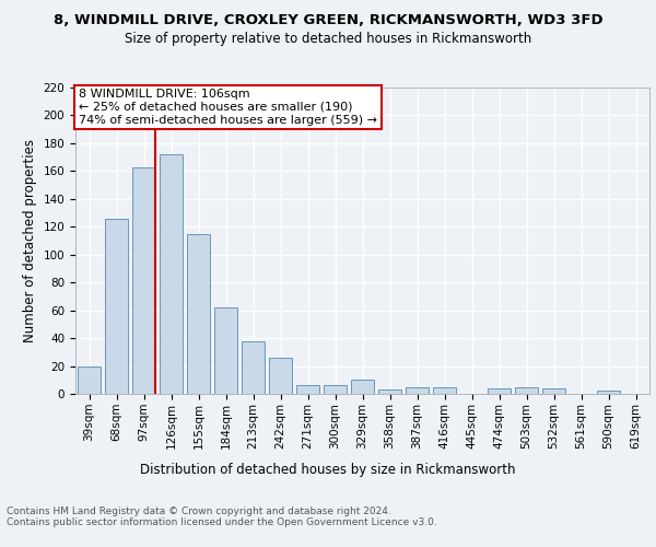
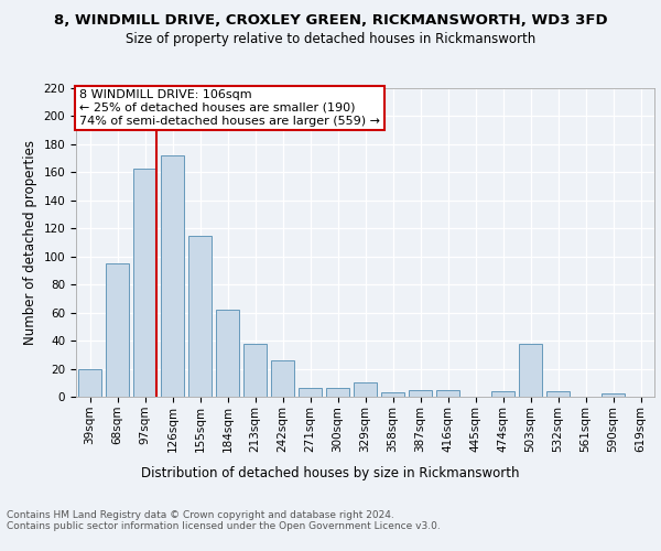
68sqm: 126 -> 95
503sqm: 5 -> 38
